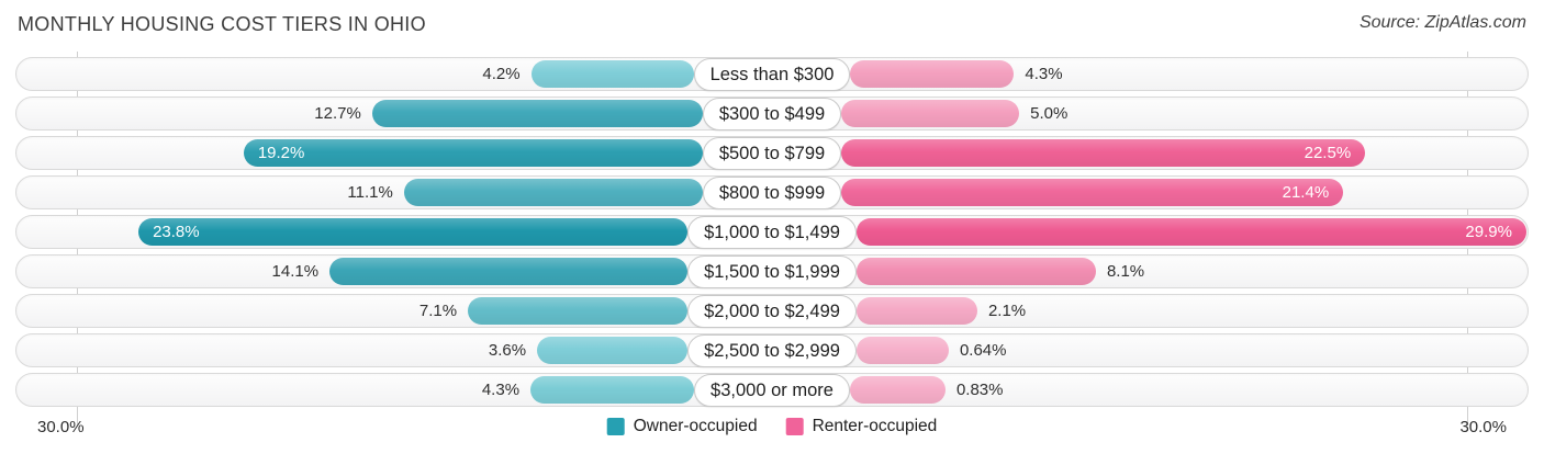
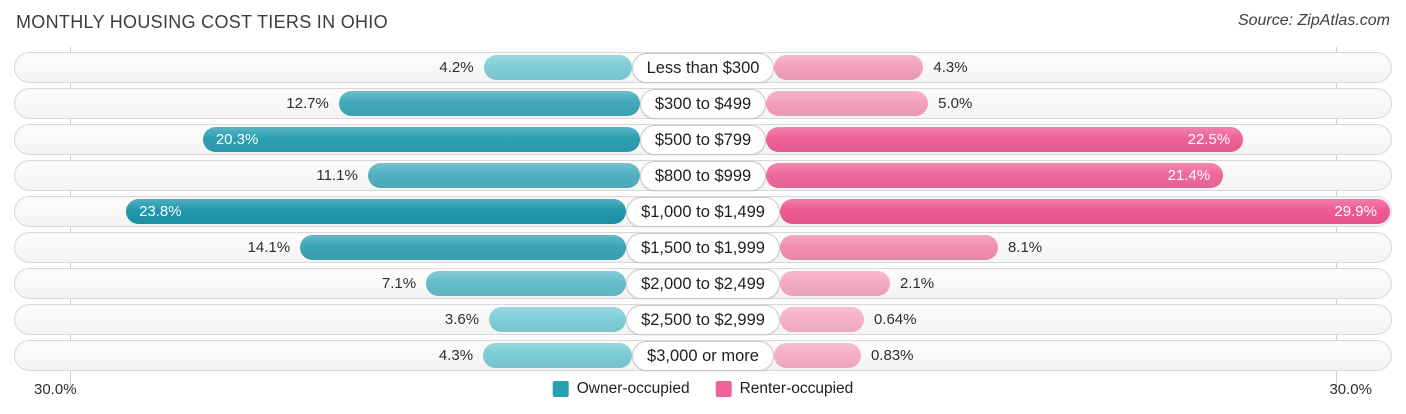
Owner-occupied/$500 to $799: 19.2% -> 20.3%
